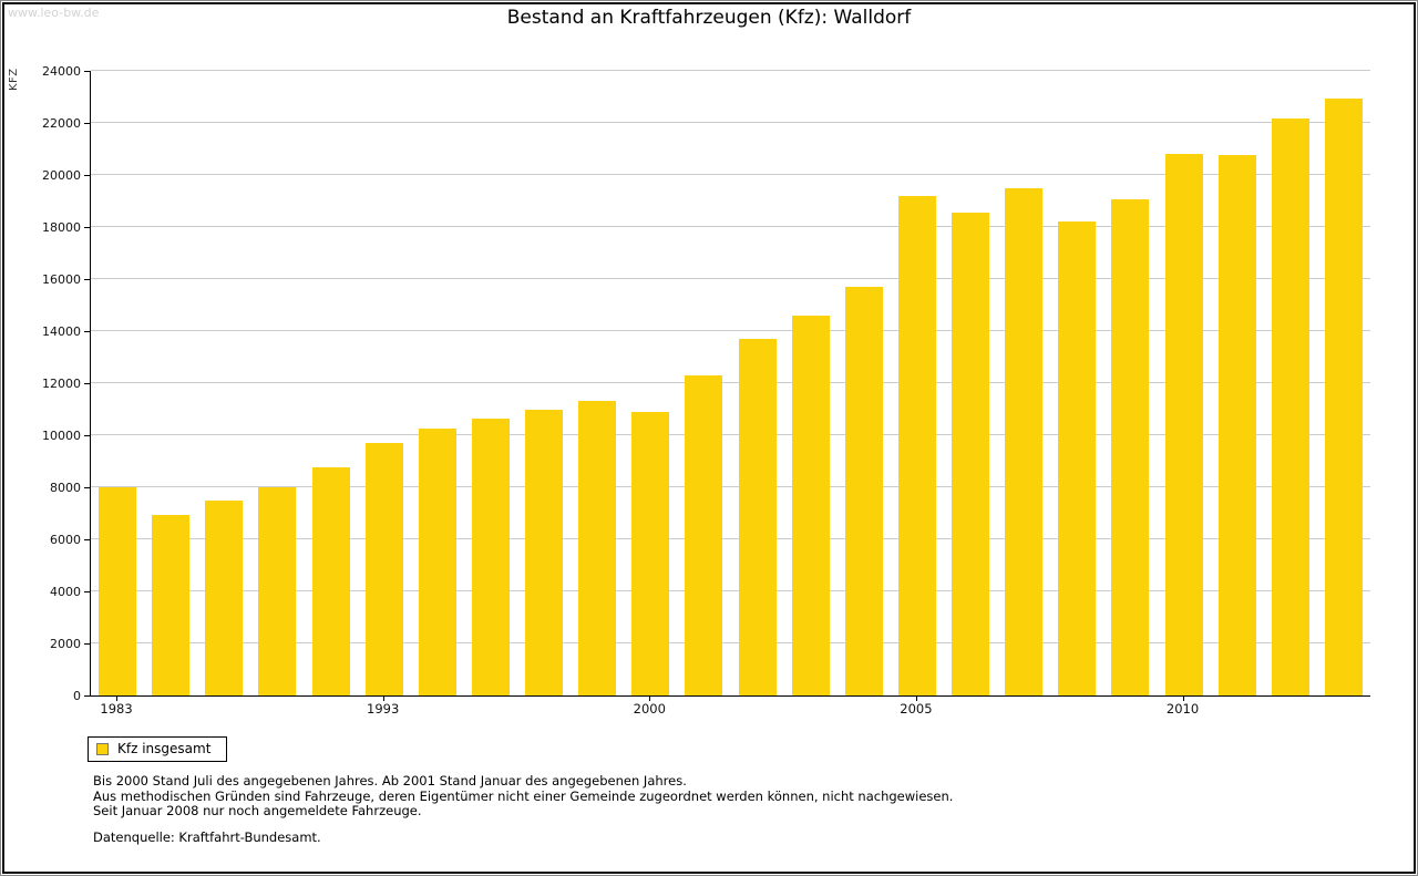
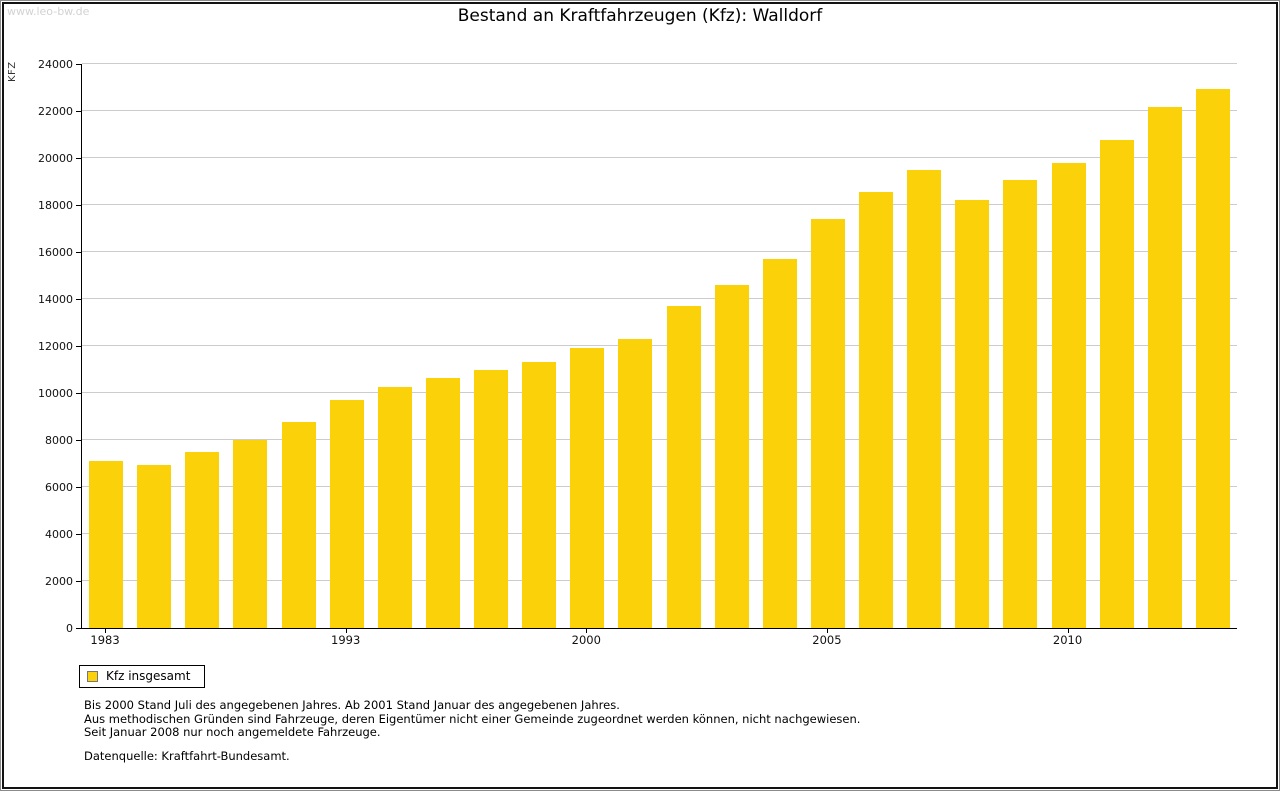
1983: 8000 -> 7100
2000: 10900 -> 11900
2005: 19200 -> 17400
2010: 20800 -> 19800
